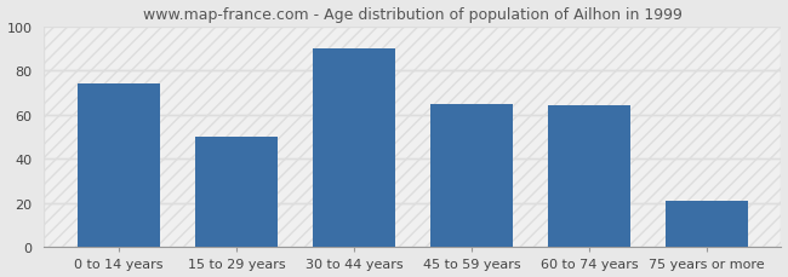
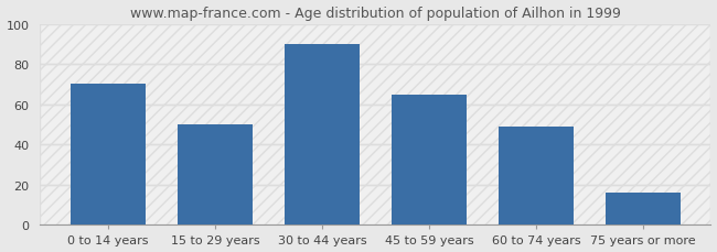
0 to 14 years: 74 -> 70
60 to 74 years: 64 -> 49
75 years or more: 21 -> 16
